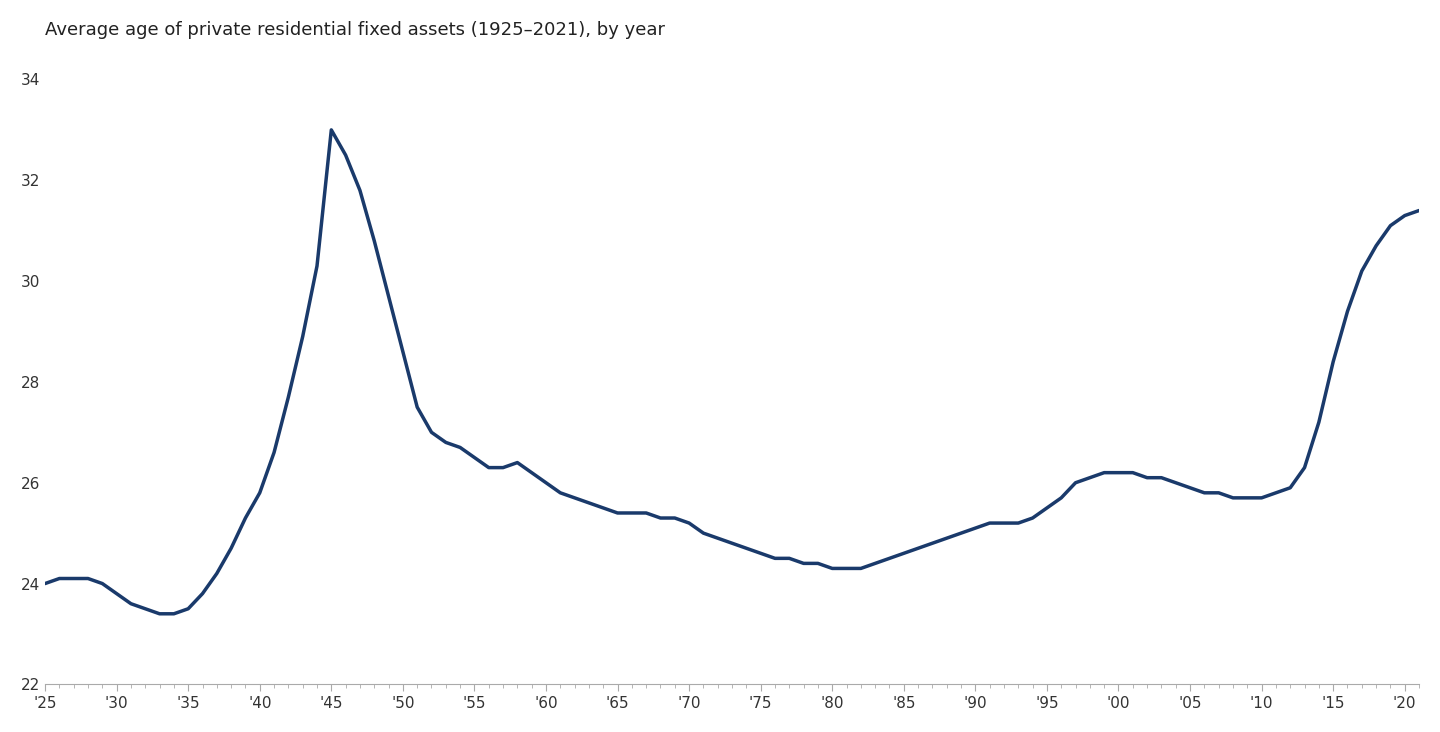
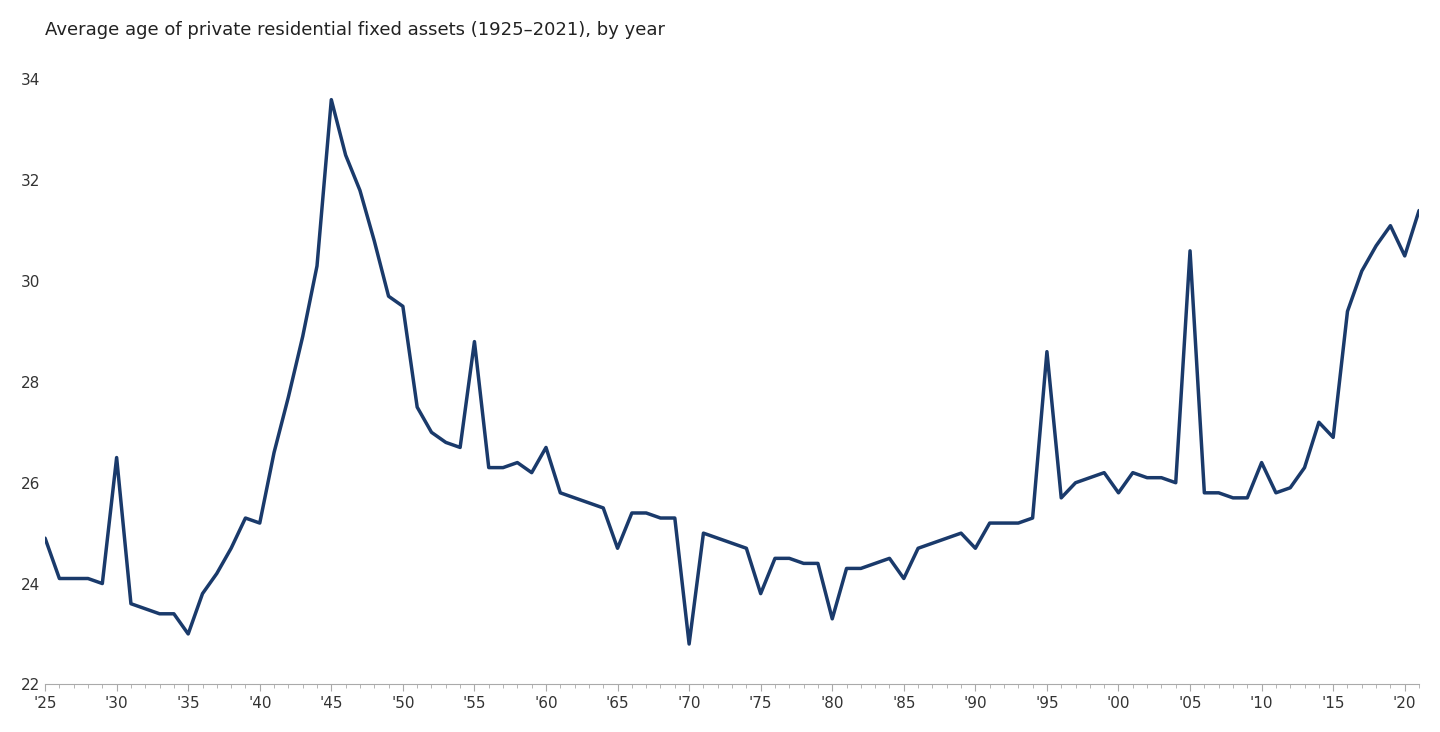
'25: 24.0 -> 24.9
'30: 23.8 -> 26.5
'35: 23.5 -> 23.0
'40: 25.8 -> 25.2
'45: 33.0 -> 33.6
'50: 28.6 -> 29.5
'55: 26.5 -> 28.8
'60: 26.0 -> 26.7
'65: 25.4 -> 24.7
'70: 25.2 -> 22.8
'75: 24.6 -> 23.8
'80: 24.3 -> 23.3
'85: 24.6 -> 24.1
'90: 25.1 -> 24.7
'95: 25.5 -> 28.6
'00: 26.2 -> 25.8
'05: 25.9 -> 30.6
'10: 25.7 -> 26.4
'15: 28.4 -> 26.9
'20: 31.3 -> 30.5
